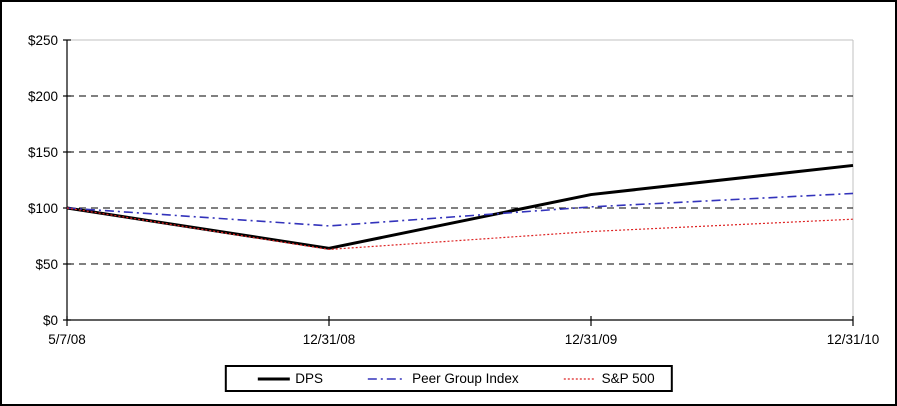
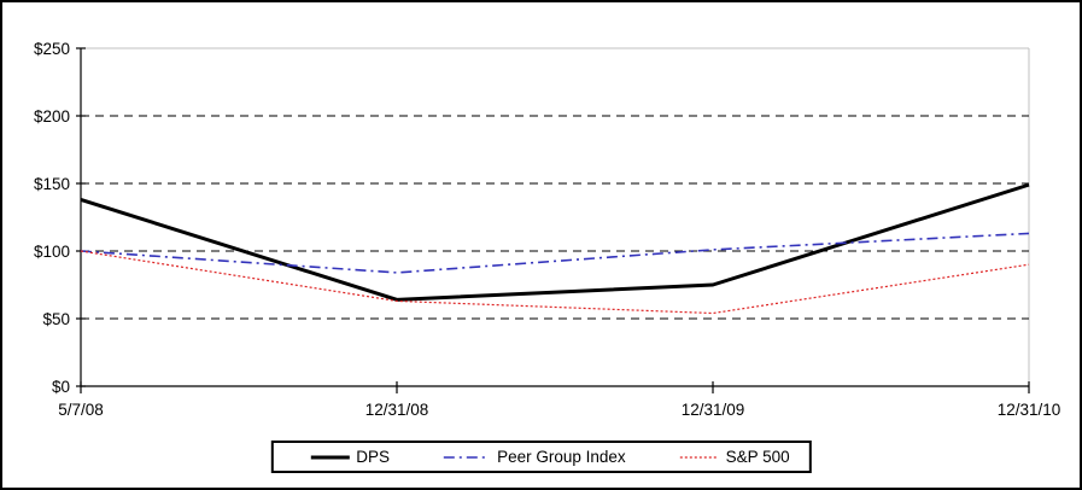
DPS/5/7/08: $100 -> $138
DPS/12/31/09: $112 -> $75
S&P 500/12/31/09: $79 -> $54
DPS/12/31/10: $138 -> $149
